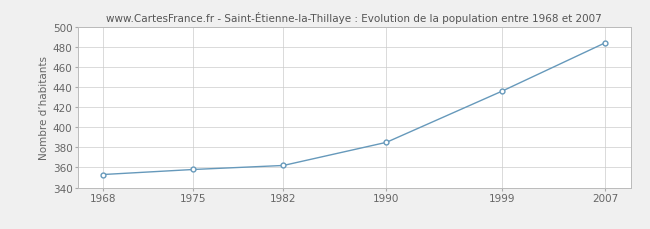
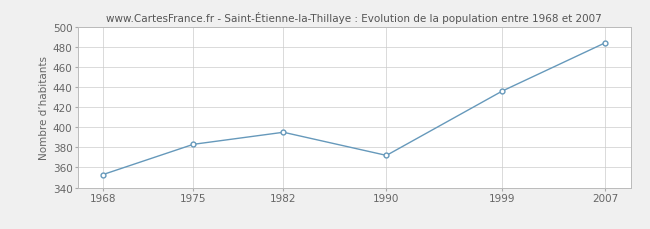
1975: 358 -> 383
1982: 362 -> 395
1990: 385 -> 372
